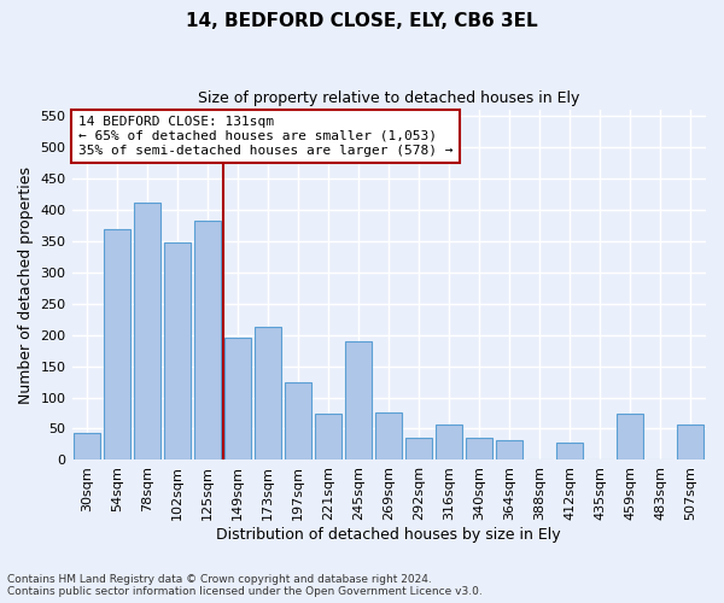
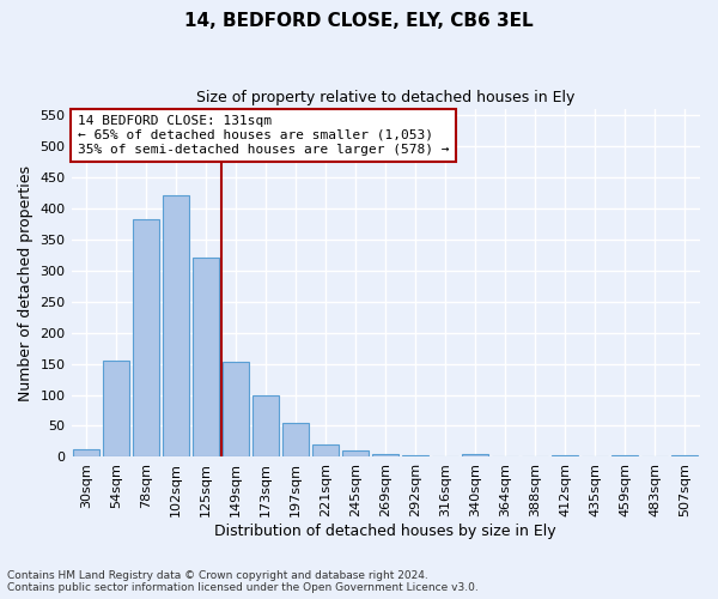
30sqm: 44 -> 13
54sqm: 368 -> 155
78sqm: 410 -> 383
102sqm: 348 -> 420
125sqm: 382 -> 320
149sqm: 196 -> 153
173sqm: 212 -> 100
197sqm: 124 -> 55
221sqm: 74 -> 20
245sqm: 190 -> 10
269sqm: 76 -> 4
292sqm: 36 -> 2
316sqm: 56 -> 1
340sqm: 36 -> 5
364sqm: 32 -> 1
412sqm: 28 -> 3
459sqm: 74 -> 2
507sqm: 56 -> 3
